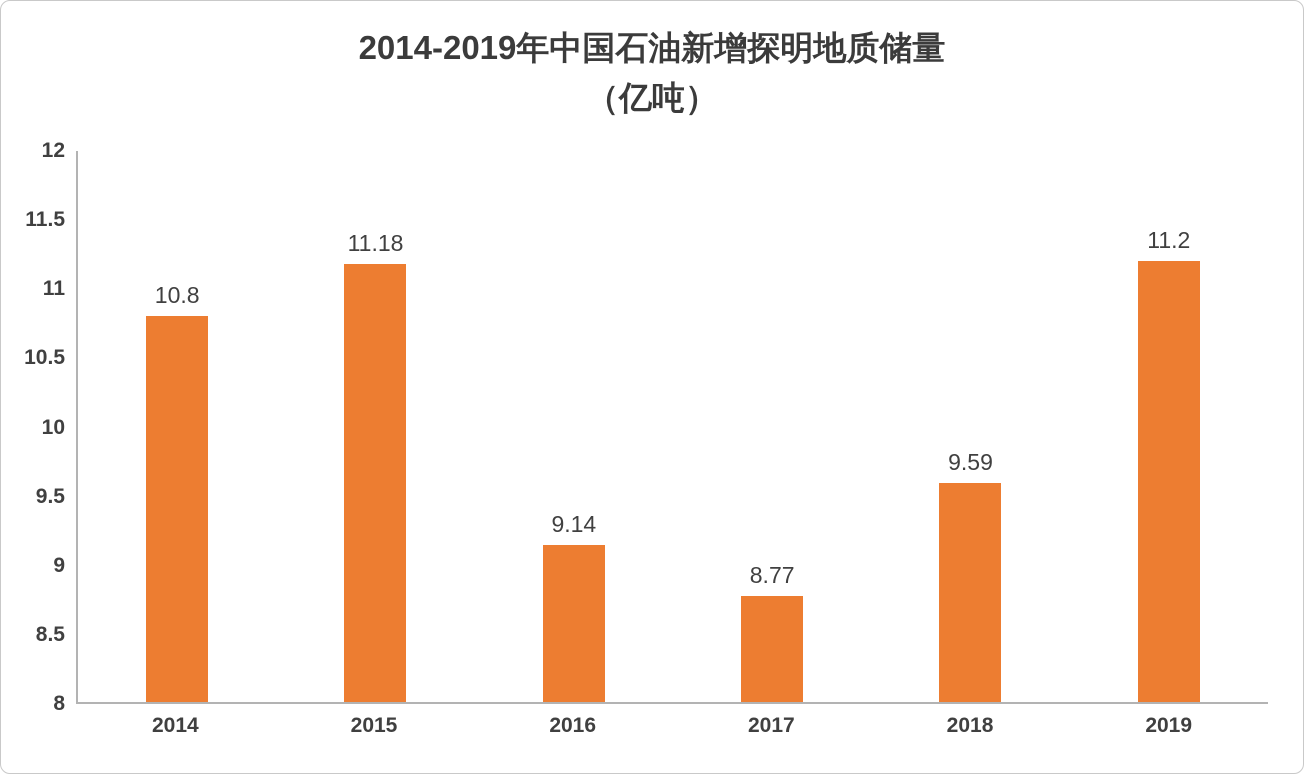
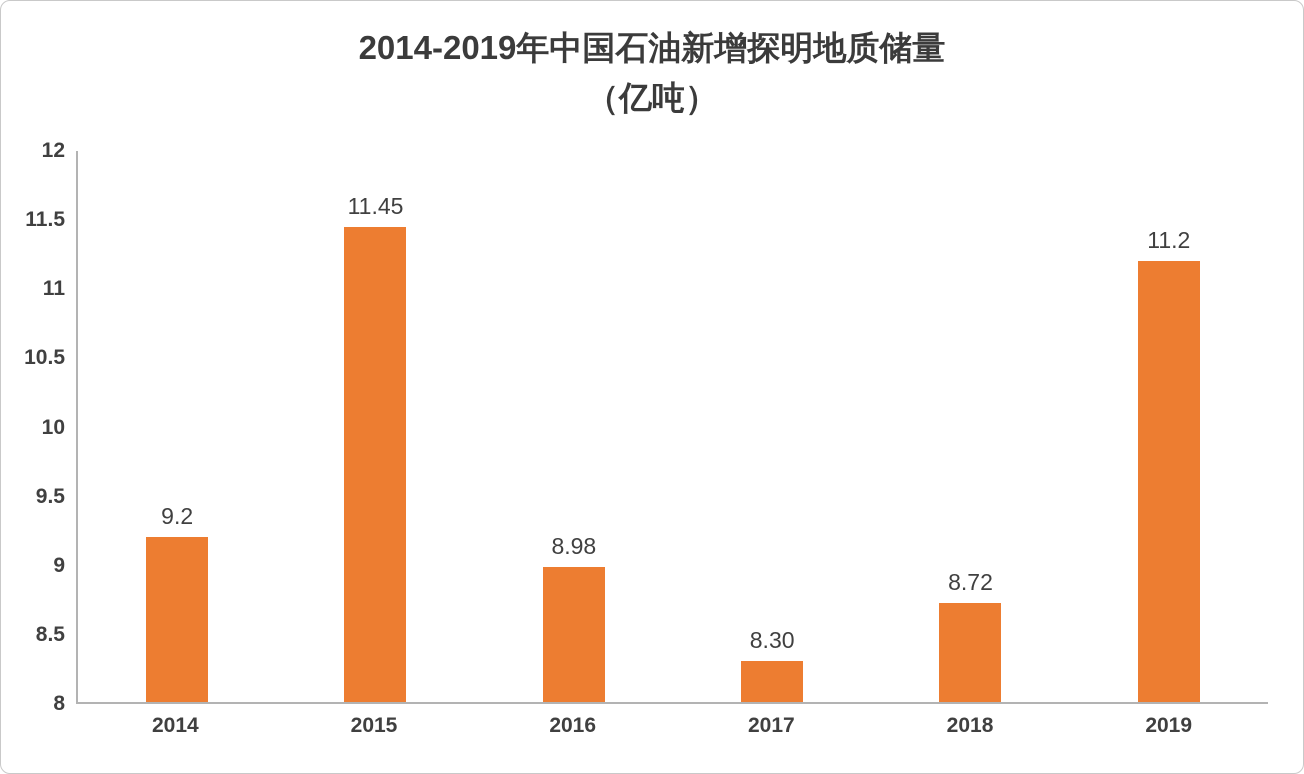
2014: 10.8 -> 9.2
2015: 11.18 -> 11.45
2016: 9.14 -> 8.98
2017: 8.77 -> 8.30
2018: 9.59 -> 8.72
